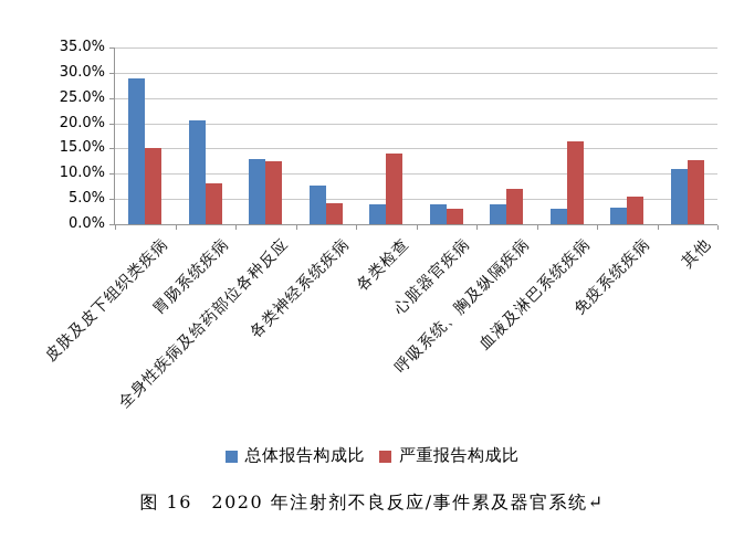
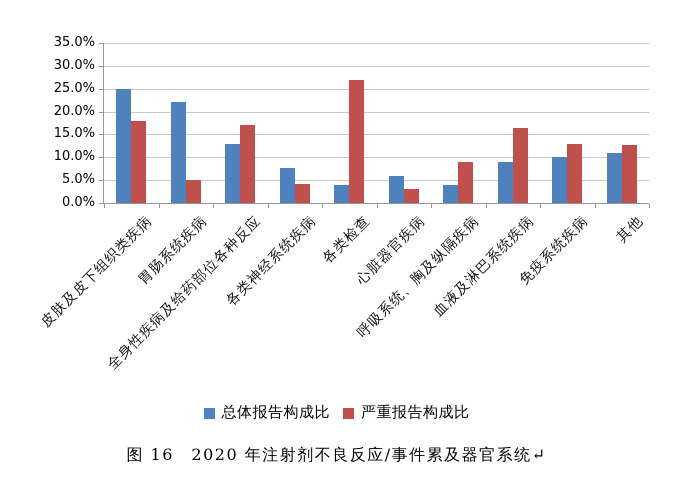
总体报告构成比/皮肤及皮下组织类疾病: 29% -> 25%
严重报告构成比/皮肤及皮下组织类疾病: 15% -> 18%
总体报告构成比/胃肠系统疾病: 21% -> 22%
严重报告构成比/胃肠系统疾病: 8% -> 5%
严重报告构成比/全身性疾病及给药部位各种反应: 12% -> 17%
严重报告构成比/各类检查: 14% -> 27%
总体报告构成比/心脏器官疾病: 4% -> 6%
严重报告构成比/呼吸系统、胸及纵隔疾病: 7% -> 9%
总体报告构成比/血液及淋巴系统疾病: 3% -> 9%
总体报告构成比/免疫系统疾病: 3% -> 10%
严重报告构成比/免疫系统疾病: 5% -> 13%
